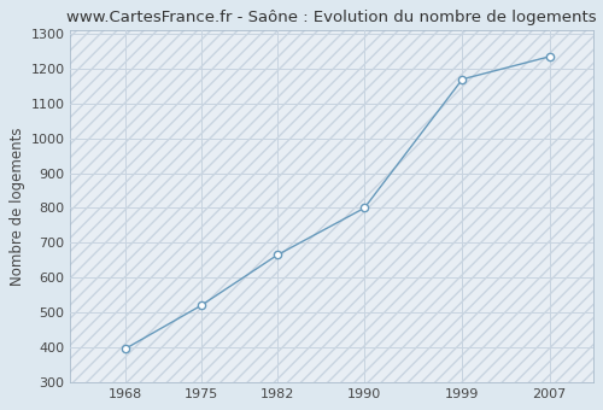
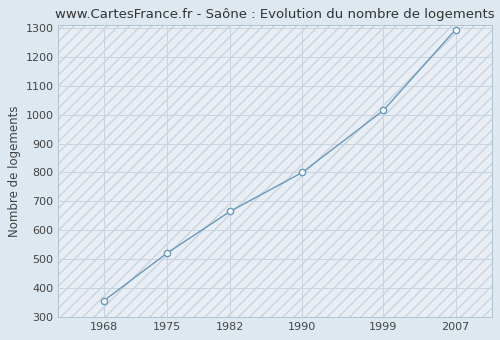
1968: 395 -> 355
1999: 1170 -> 1015
2007: 1235 -> 1295
